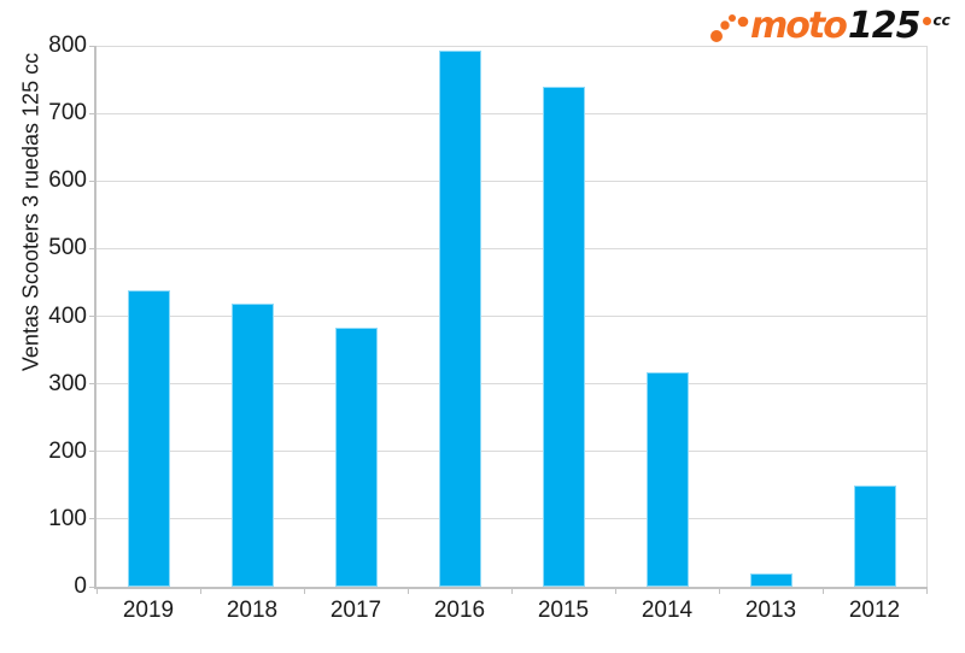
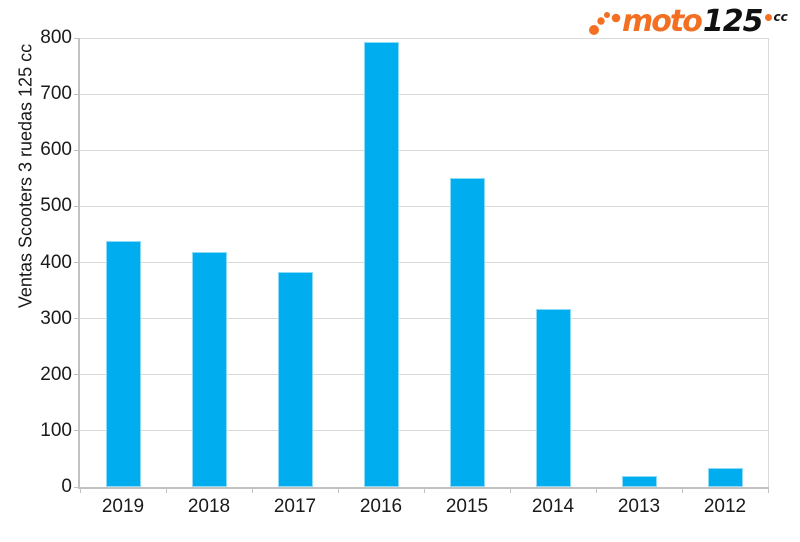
2015: 740 -> 550
2012: 150 -> 30
